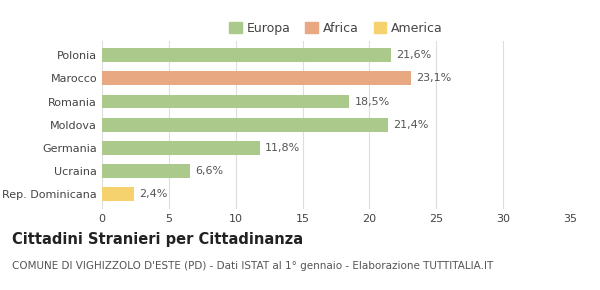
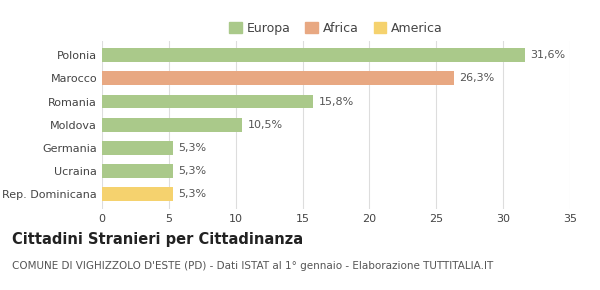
Polonia: 21,6% -> 31,6%
Marocco: 23,1% -> 26,3%
Romania: 18,5% -> 15,8%
Moldova: 21,4% -> 10,5%
Germania: 11,8% -> 5,3%
Ucraina: 6,6% -> 5,3%
Rep. Dominicana: 2,4% -> 5,3%
